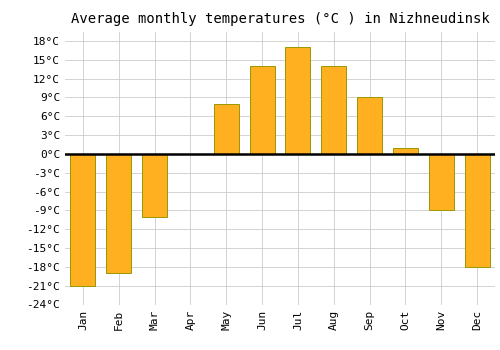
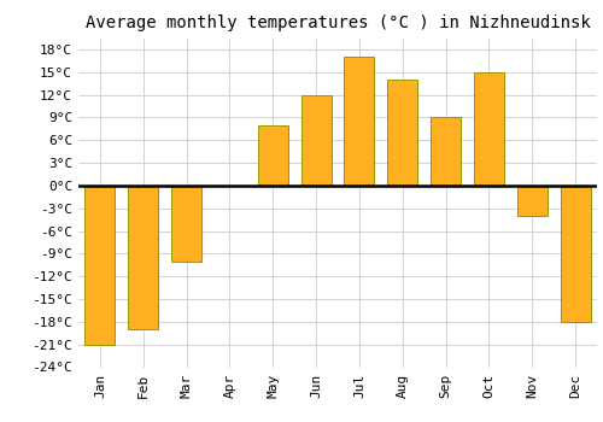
Jun: 14°C -> 12°C
Oct: 1°C -> 15°C
Nov: -9°C -> -4°C
